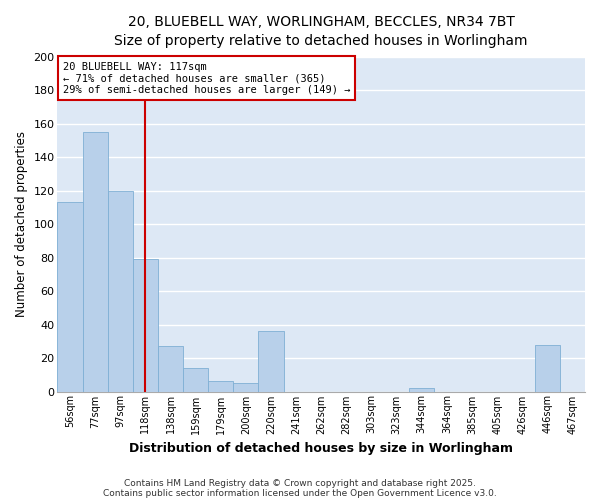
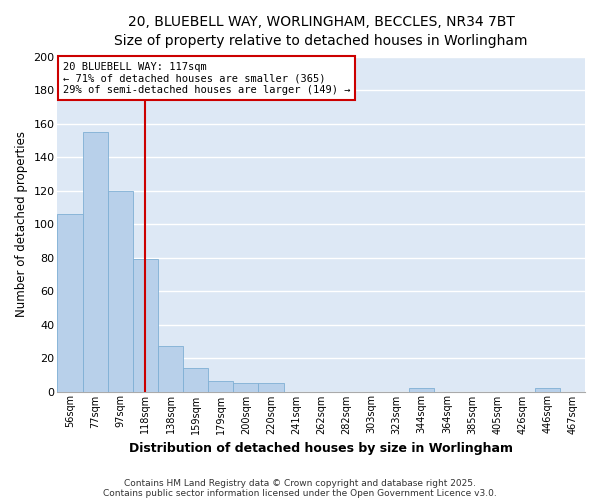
56sqm: 113 -> 106
220sqm: 36 -> 5
446sqm: 28 -> 2
